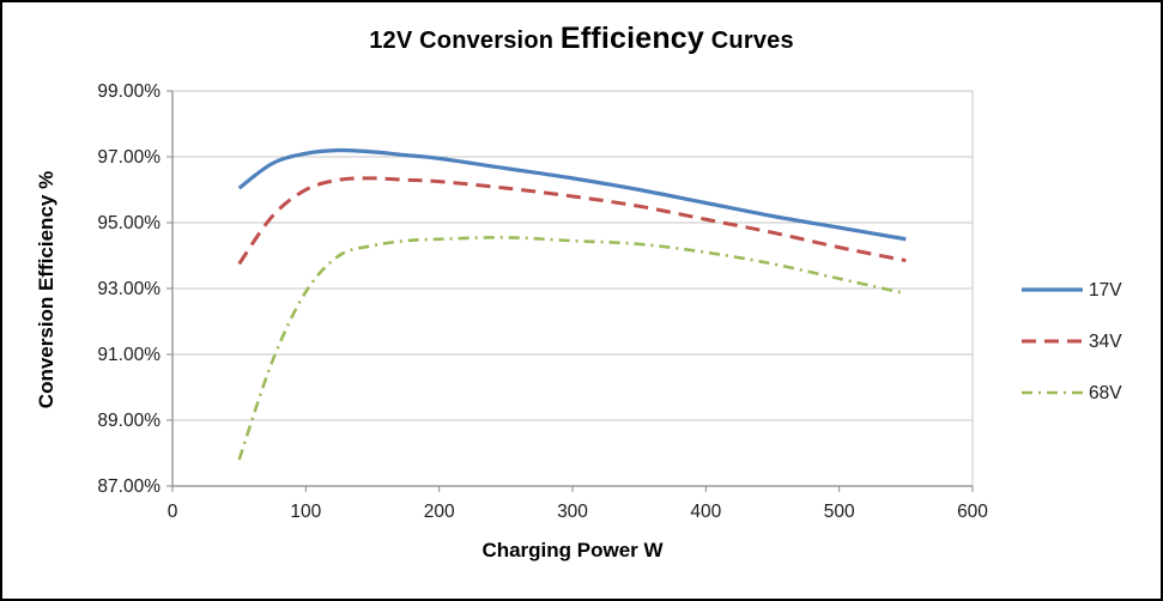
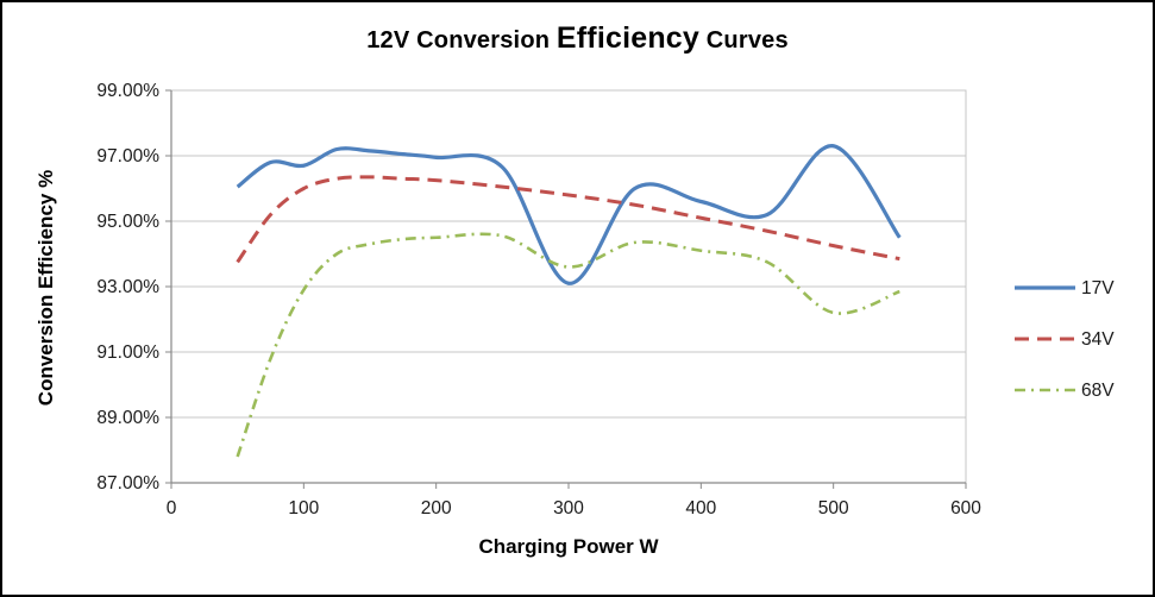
17V/100: 97.1% -> 96.7%
17V/300: 96.3% -> 93.1%
68V/300: 94.5% -> 93.6%
17V/500: 94.8% -> 97.3%
68V/500: 93.3% -> 92.2%
